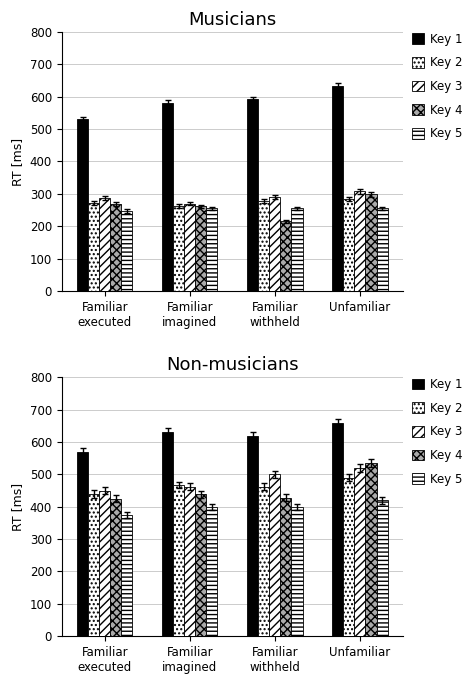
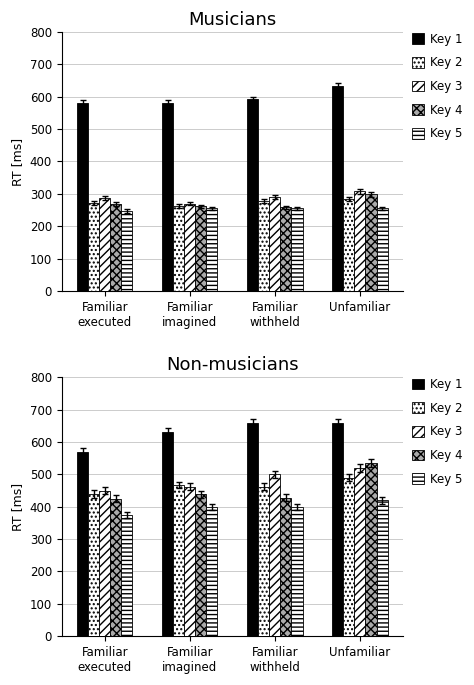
Musicians/Key 1/Familiar executed: 530 -> 582
Musicians/Key 4/Familiar withheld: 215 -> 258
Non-musicians/Key 1/Familiar withheld: 620 -> 660
